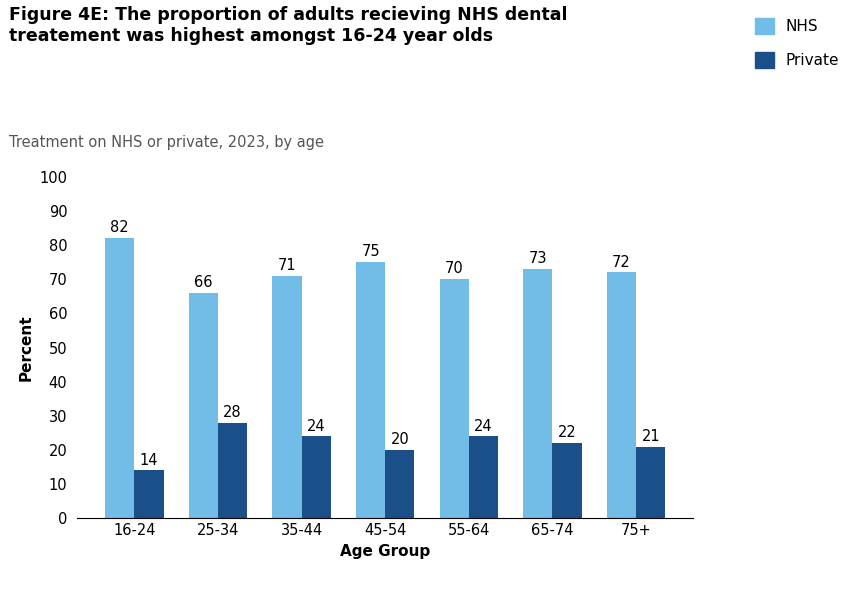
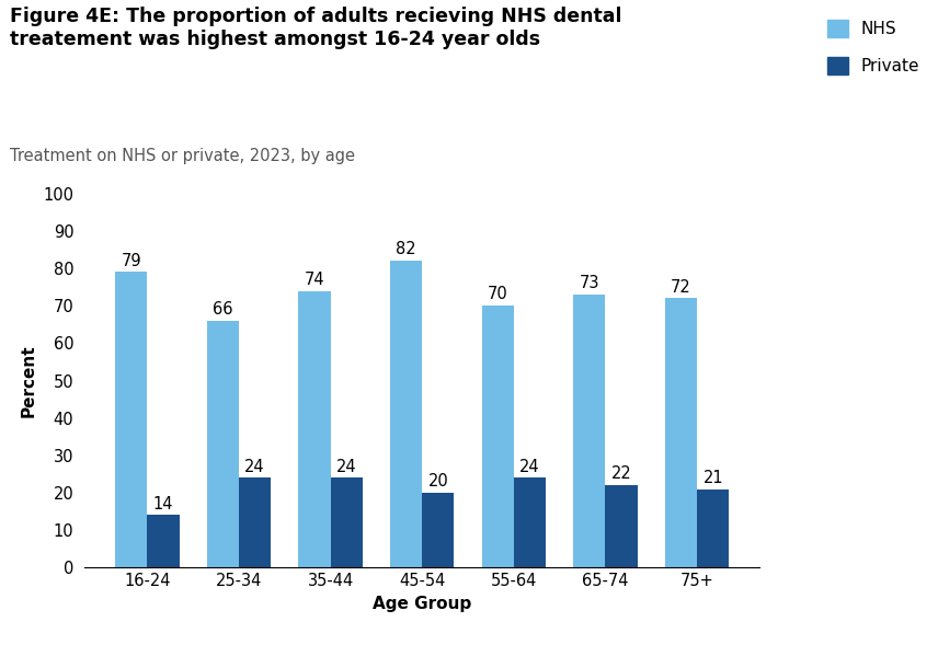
NHS/16-24: 82 -> 79
Private/25-34: 28 -> 24
NHS/35-44: 71 -> 74
NHS/45-54: 75 -> 82
